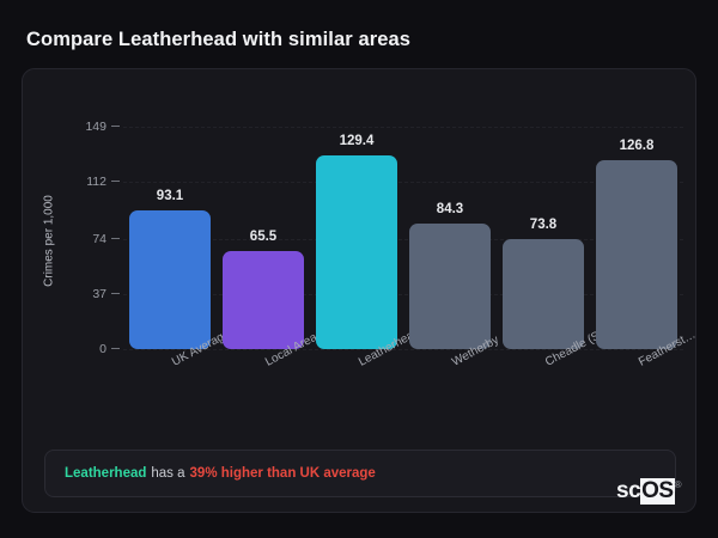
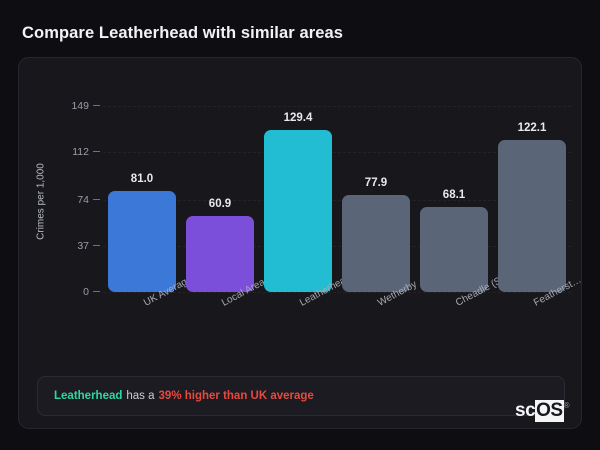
UK Average: 93.1 -> 81.0
Local Area: 65.5 -> 60.9
Wetherby: 84.3 -> 77.9
Cheadle (S…: 73.8 -> 68.1
Featherst…: 126.8 -> 122.1
